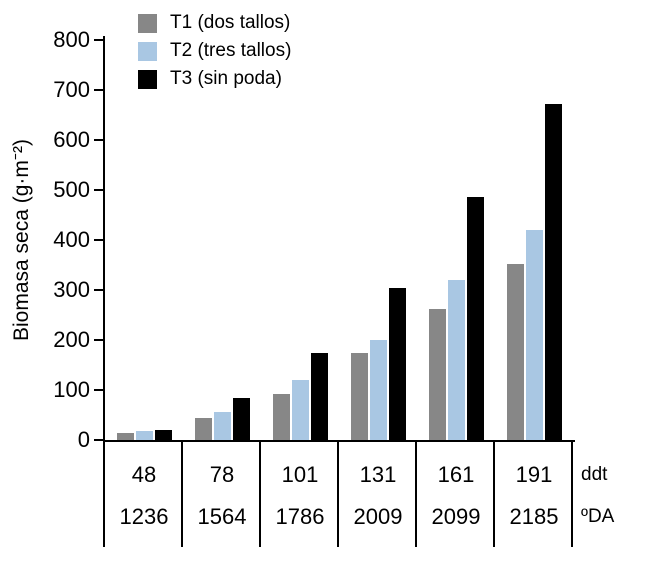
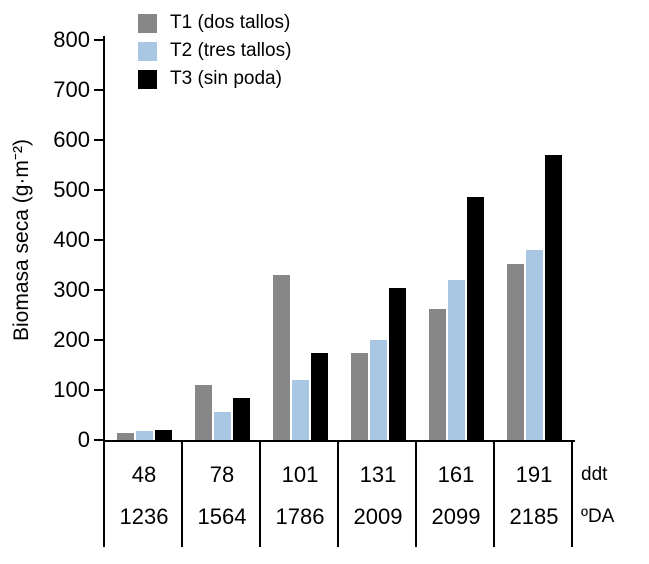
T1 (dos tallos)/78: 40 -> 110
T1 (dos tallos)/101: 90 -> 330
T2 (tres tallos)/191: 420 -> 380
T3 (sin poda)/191: 670 -> 570
